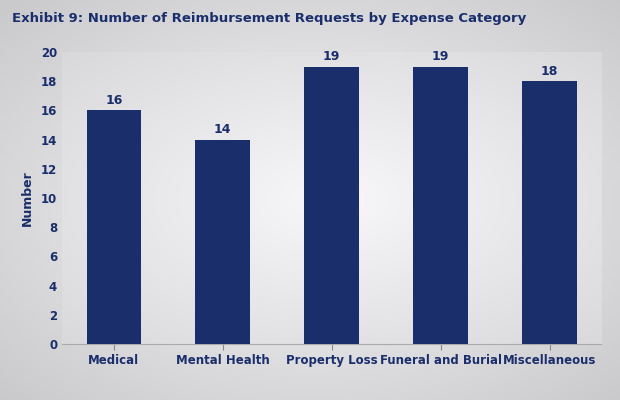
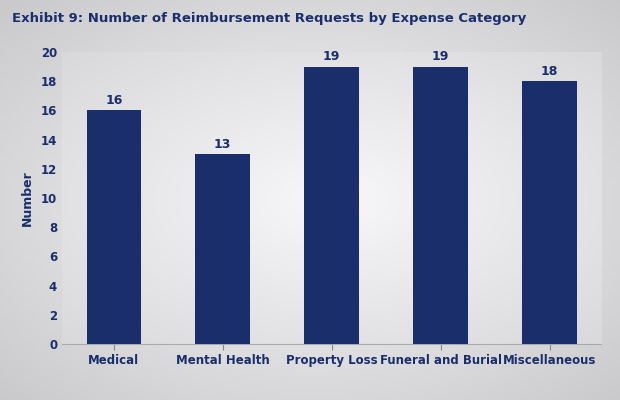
Mental Health: 14 -> 13
